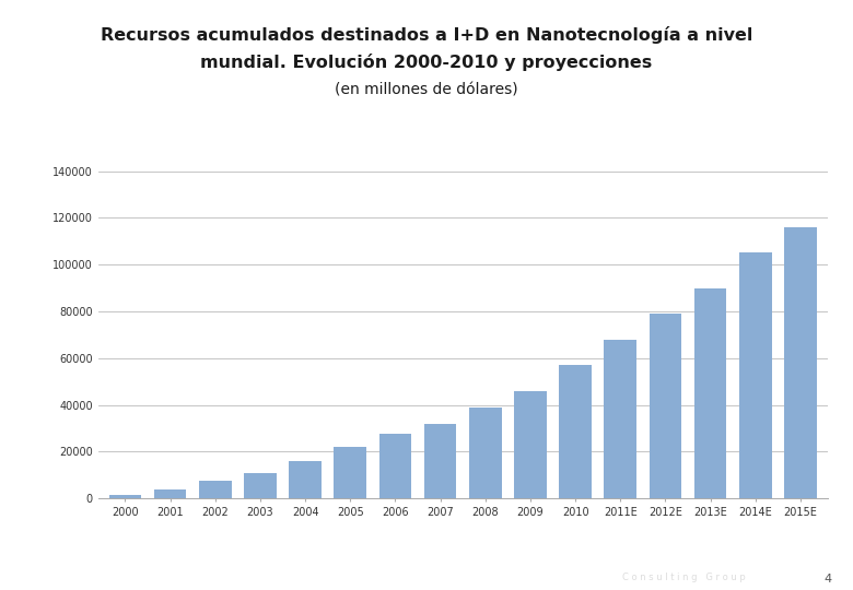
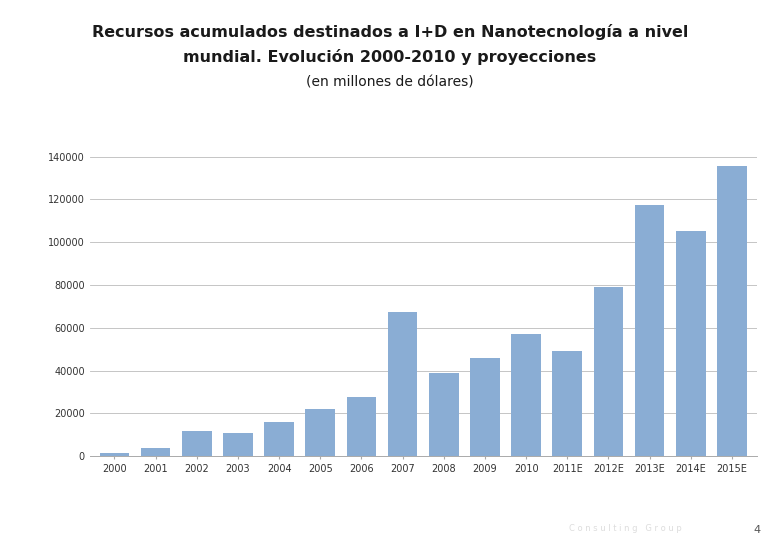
2002: 7500 -> 12000
2007: 32000 -> 67500
2011E: 68000 -> 49000
2013E: 90000 -> 117500
2015E: 116000 -> 135500
